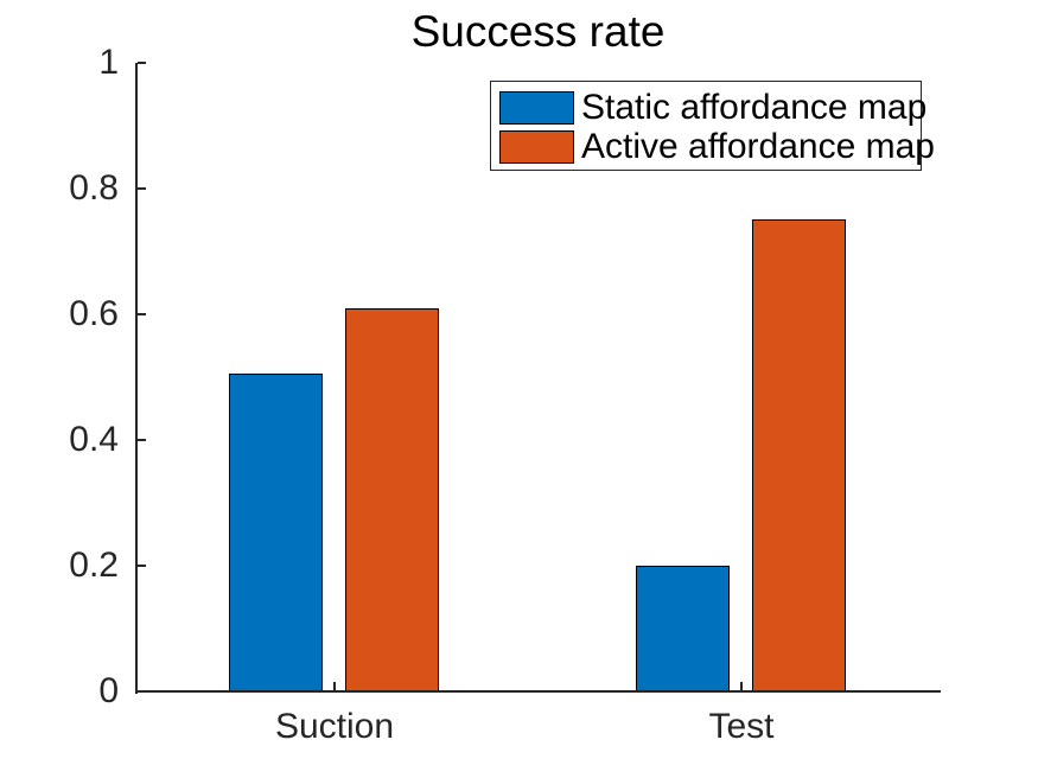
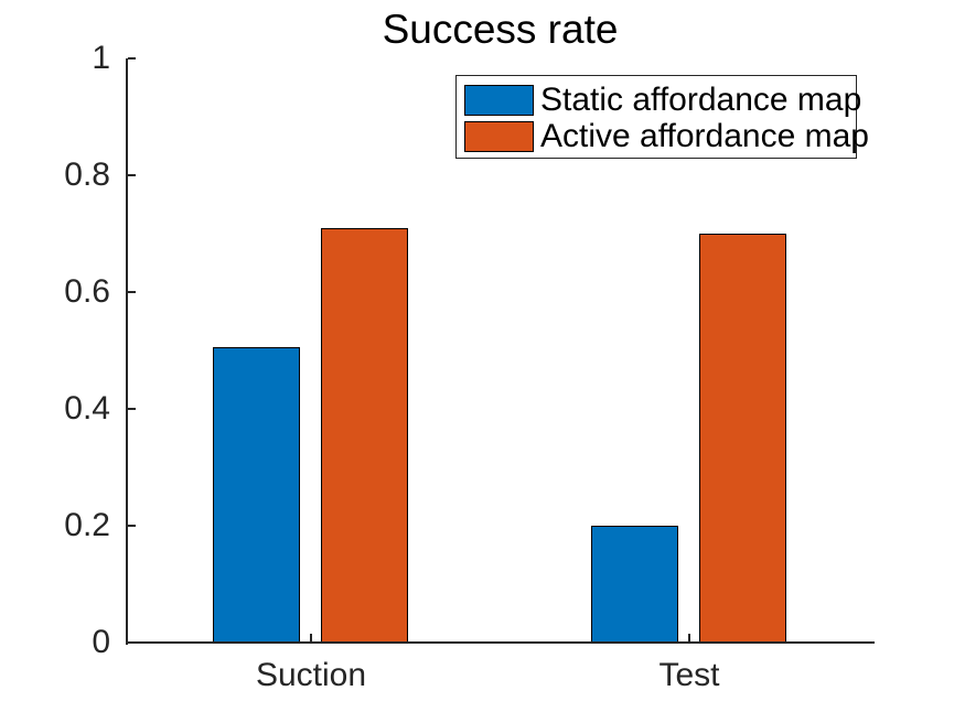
Active affordance map/Suction: 0.61 -> 0.71
Active affordance map/Test: 0.75 -> 0.70
